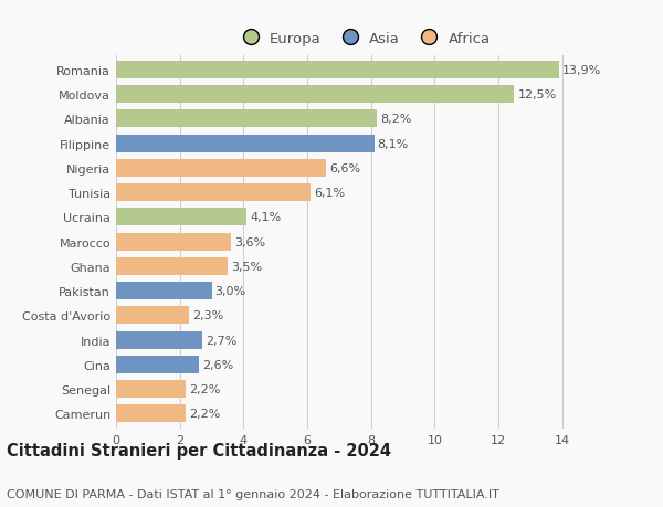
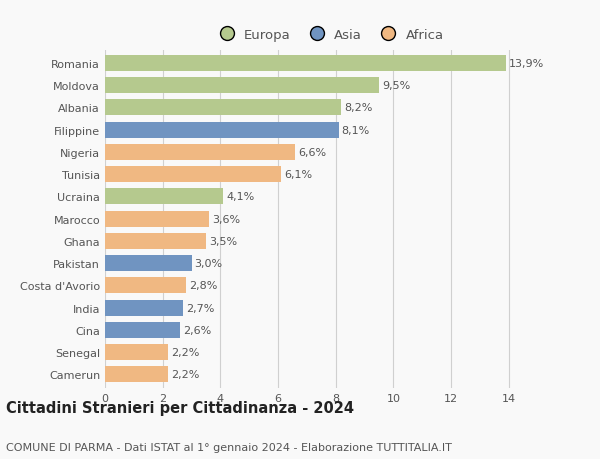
Moldova: 12,5% -> 9,5%
Costa d'Avorio: 2,3% -> 2,8%
